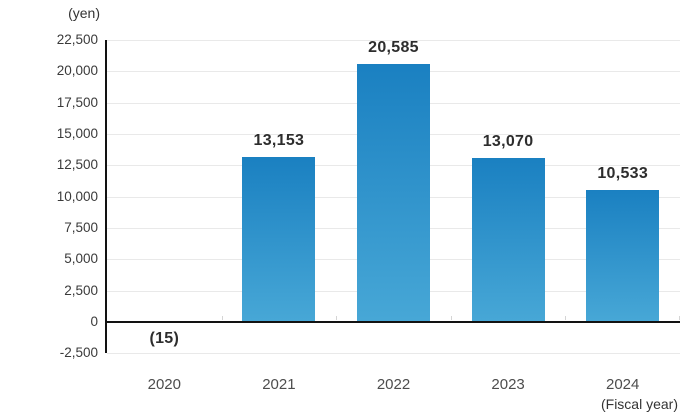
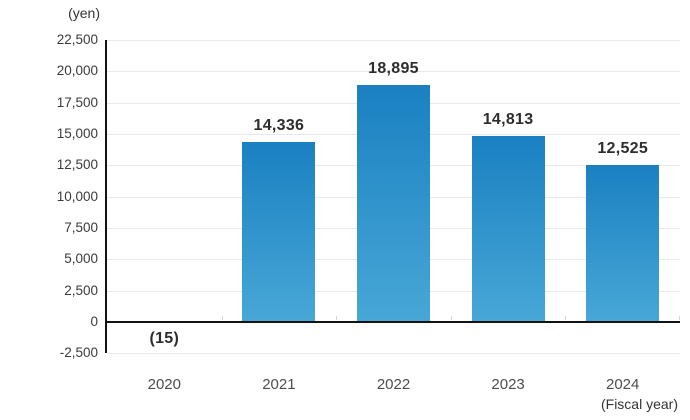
2021: 13,153 -> 14,336
2022: 20,585 -> 18,895
2023: 13,070 -> 14,813
2024: 10,533 -> 12,525
